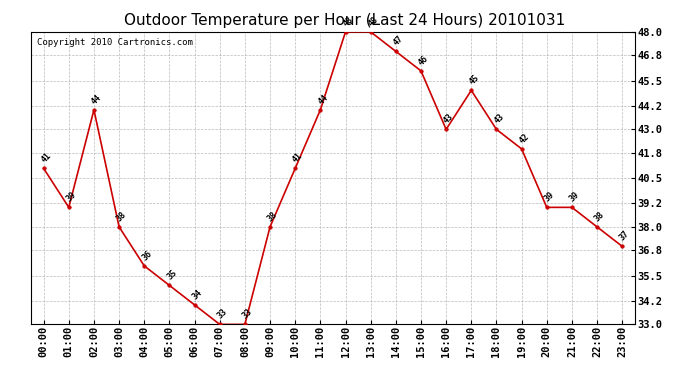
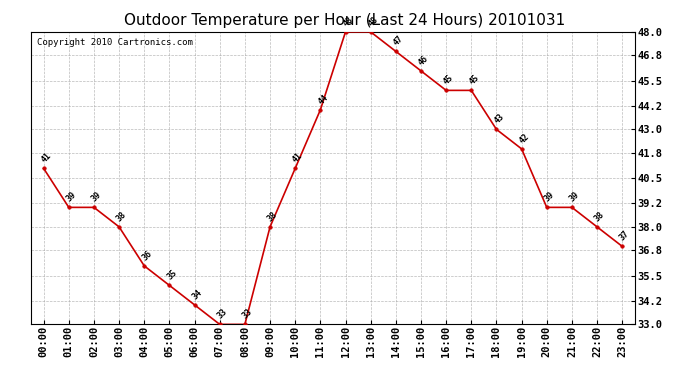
02:00: 44 -> 39
16:00: 43 -> 45
